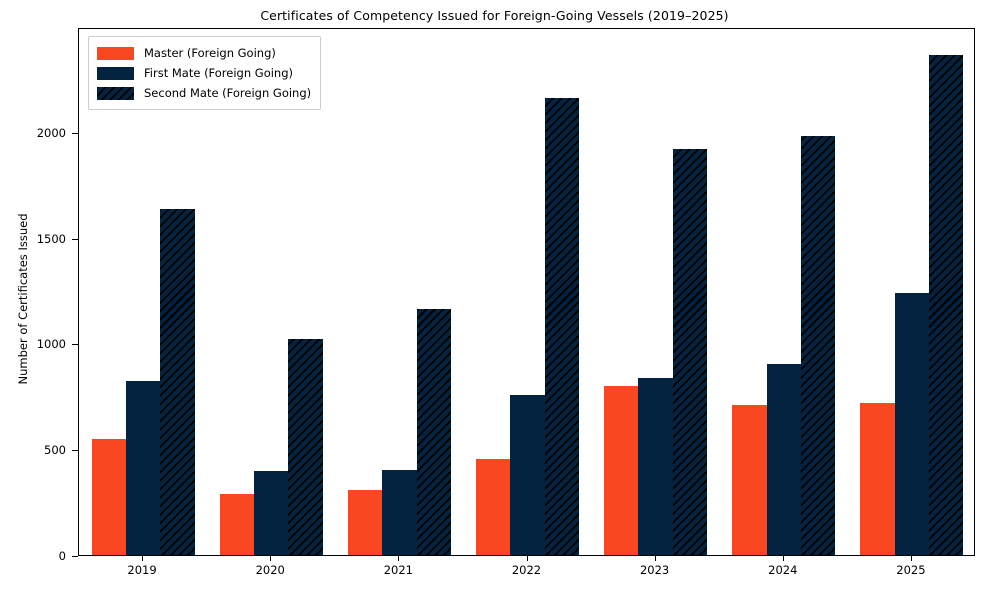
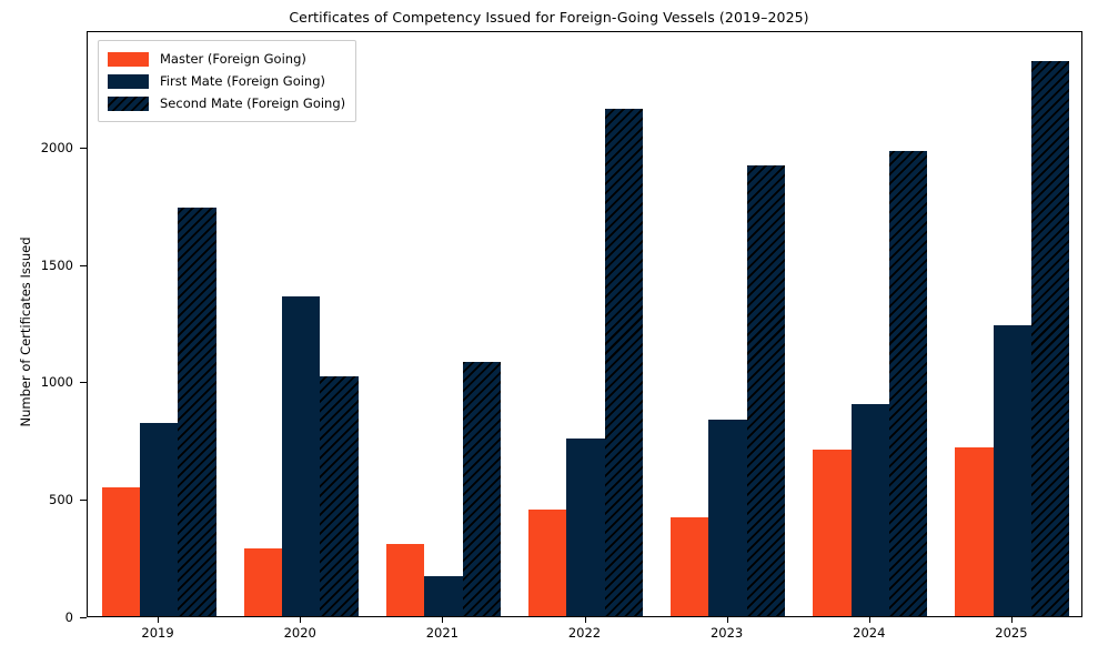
Second Mate (Foreign Going)/2019: 1630 -> 1740
First Mate (Foreign Going)/2020: 400 -> 1360
First Mate (Foreign Going)/2021: 400 -> 170
Second Mate (Foreign Going)/2021: 1160 -> 1080
Master (Foreign Going)/2023: 800 -> 420
